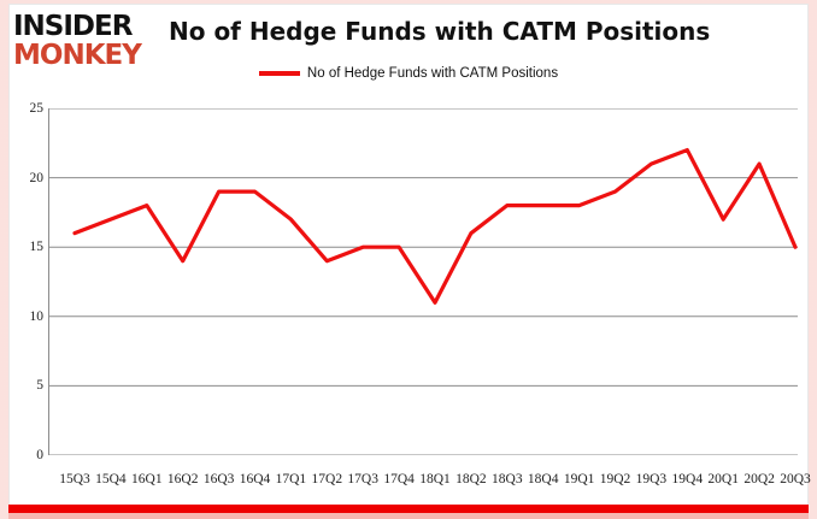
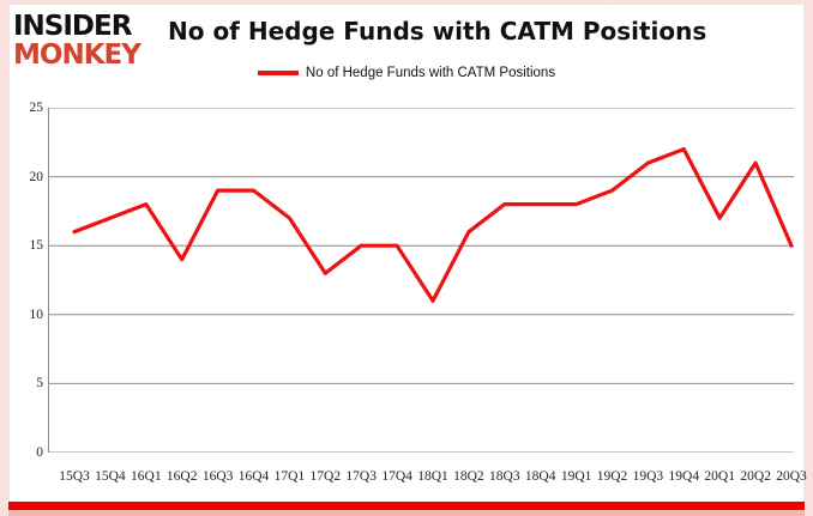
17Q2: 14 -> 13
